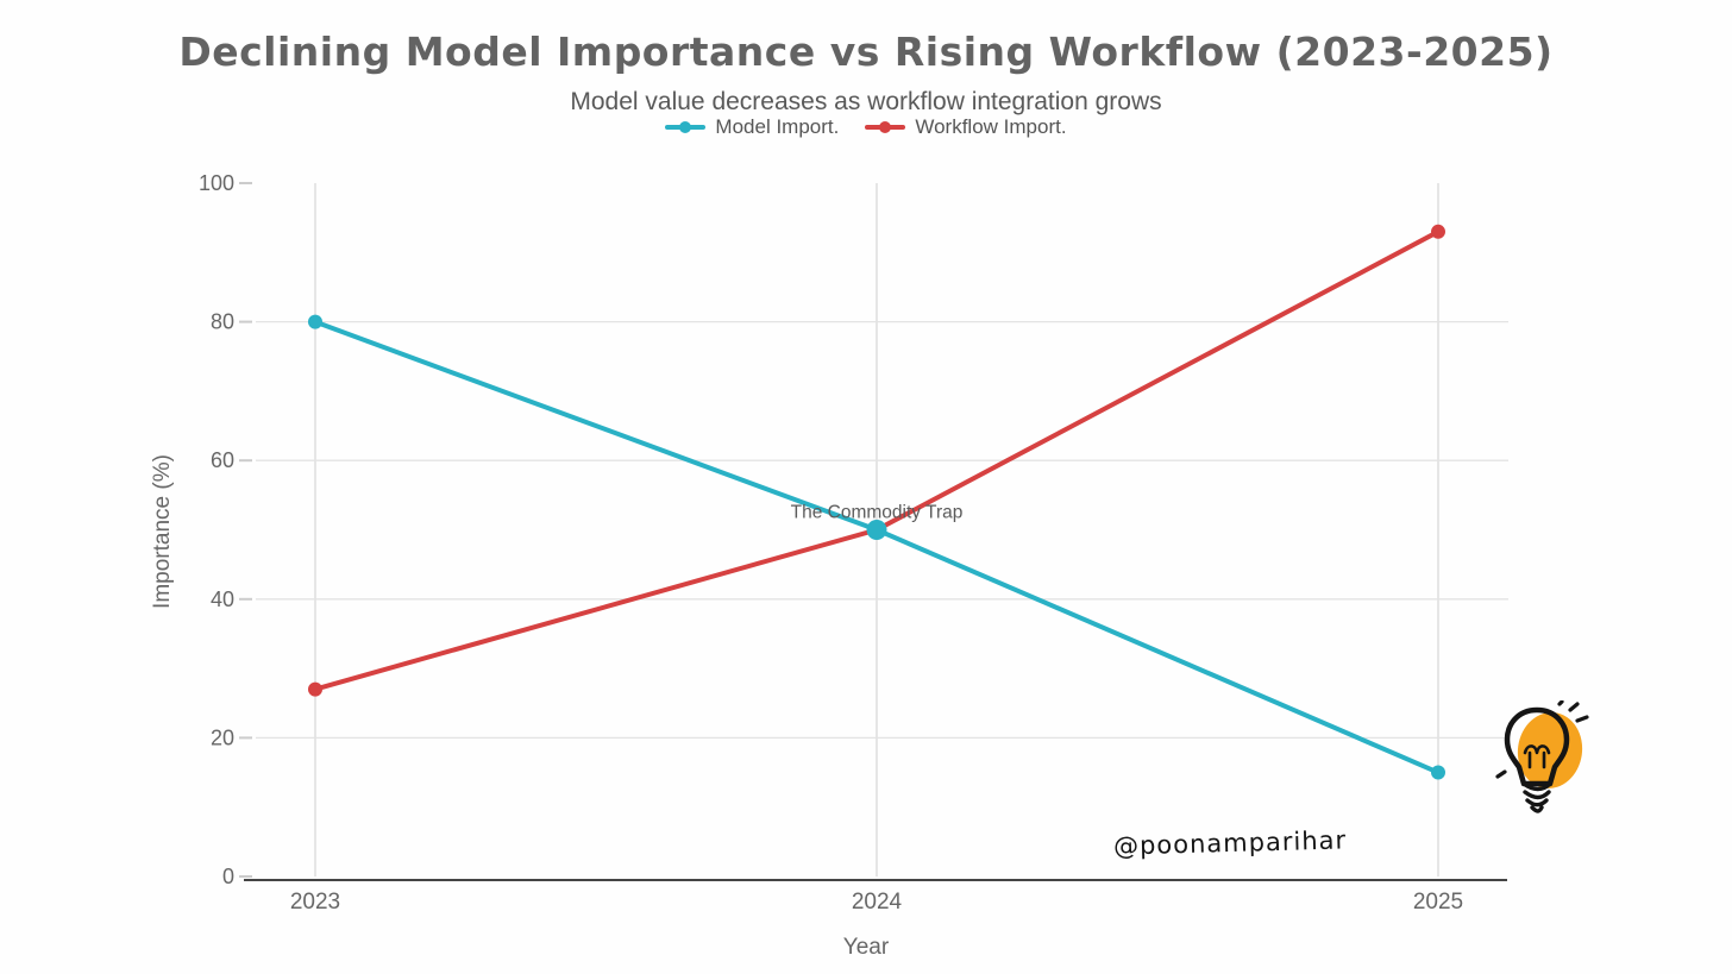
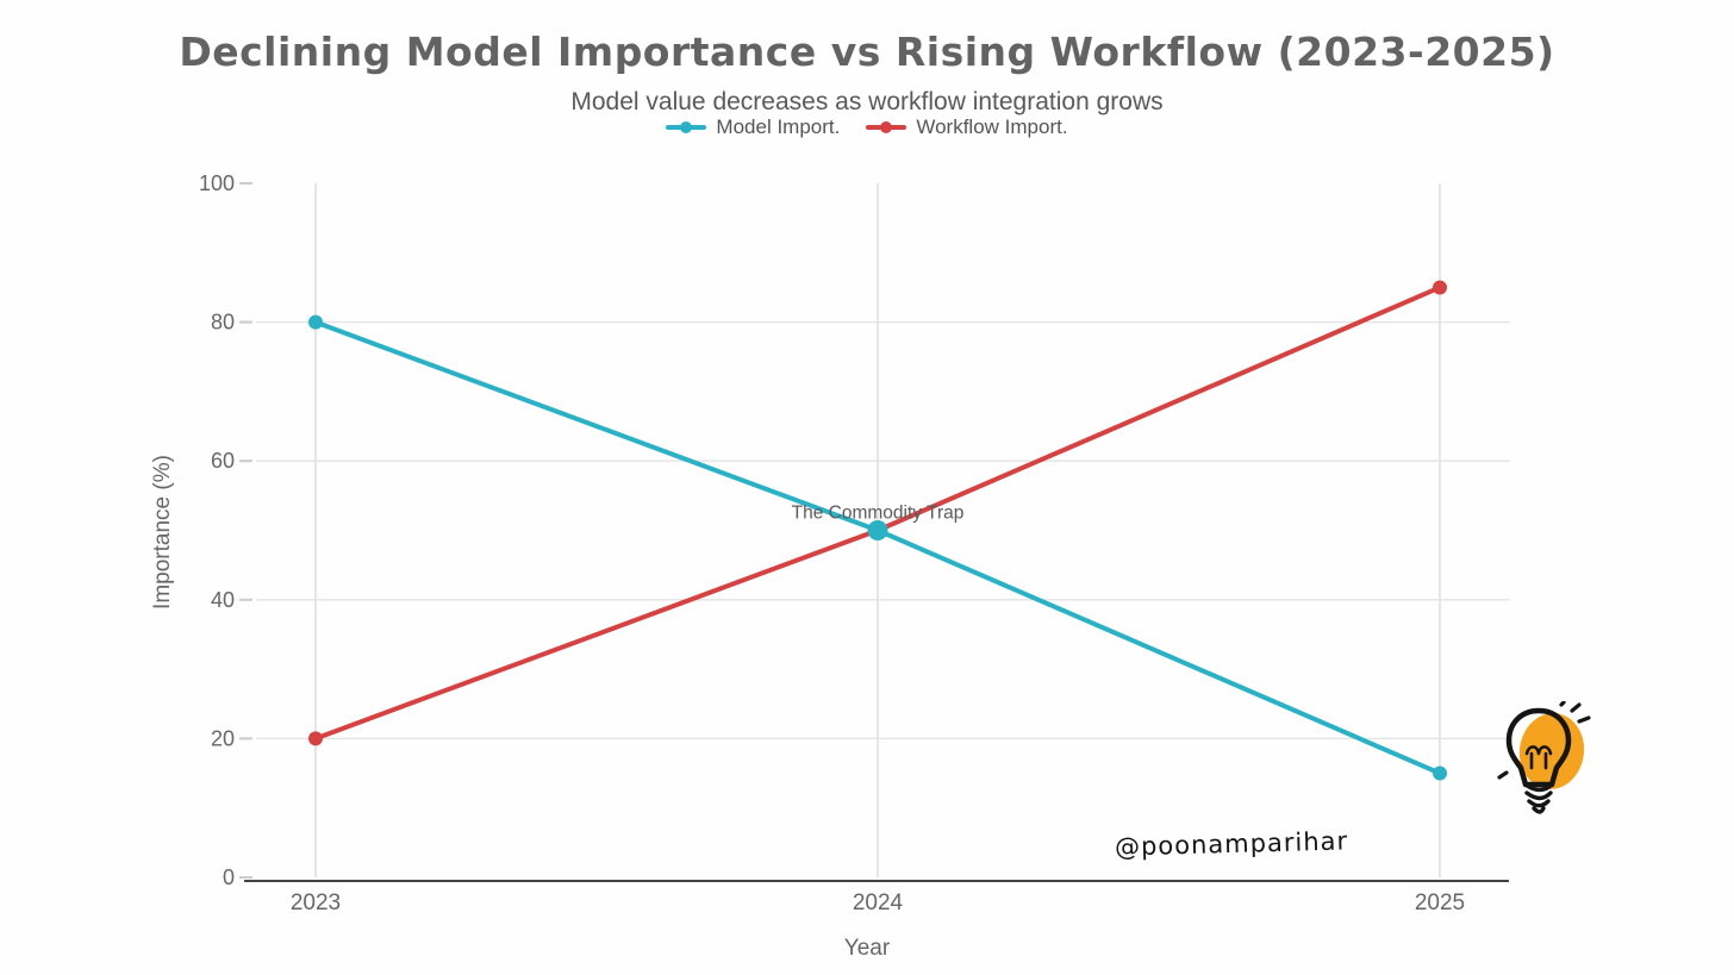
Workflow Import./2023: 27 -> 20
Workflow Import./2025: 93 -> 85
